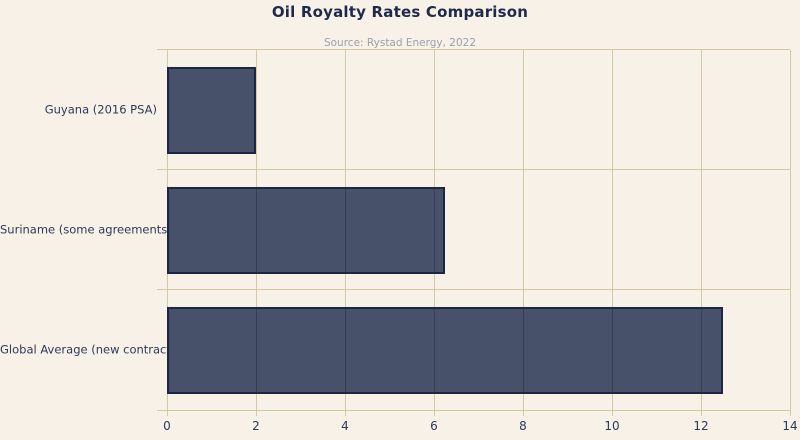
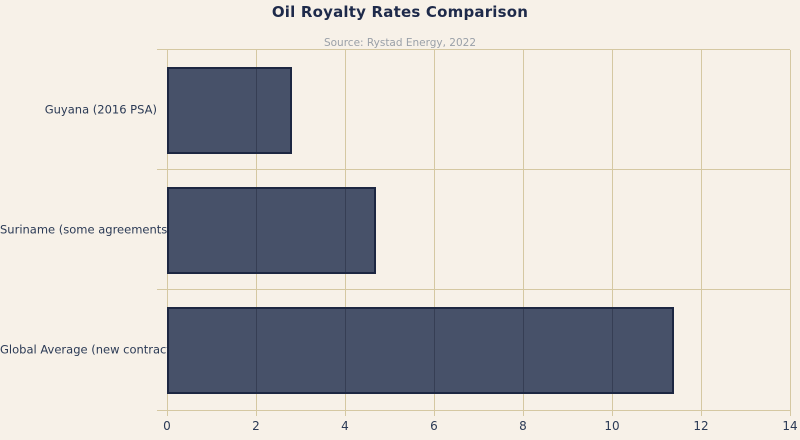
Guyana (2016 PSA): 2.0 -> 2.8
Suriname (some agreements): 6.2 -> 4.7
Global Average (new contracts): 12.5 -> 11.4
